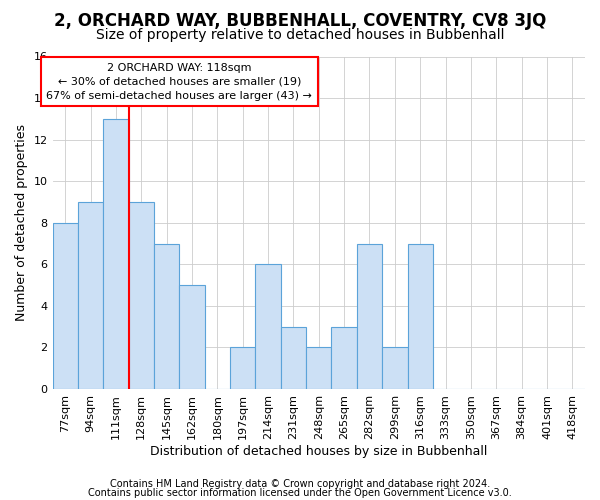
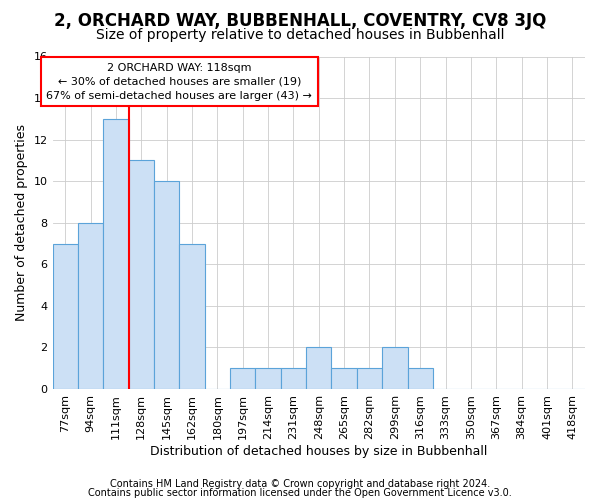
77sqm: 8 -> 7
94sqm: 9 -> 8
128sqm: 9 -> 11
145sqm: 7 -> 10
162sqm: 5 -> 7
197sqm: 2 -> 1
214sqm: 6 -> 1
231sqm: 3 -> 1
265sqm: 3 -> 1
282sqm: 7 -> 1
316sqm: 7 -> 1
